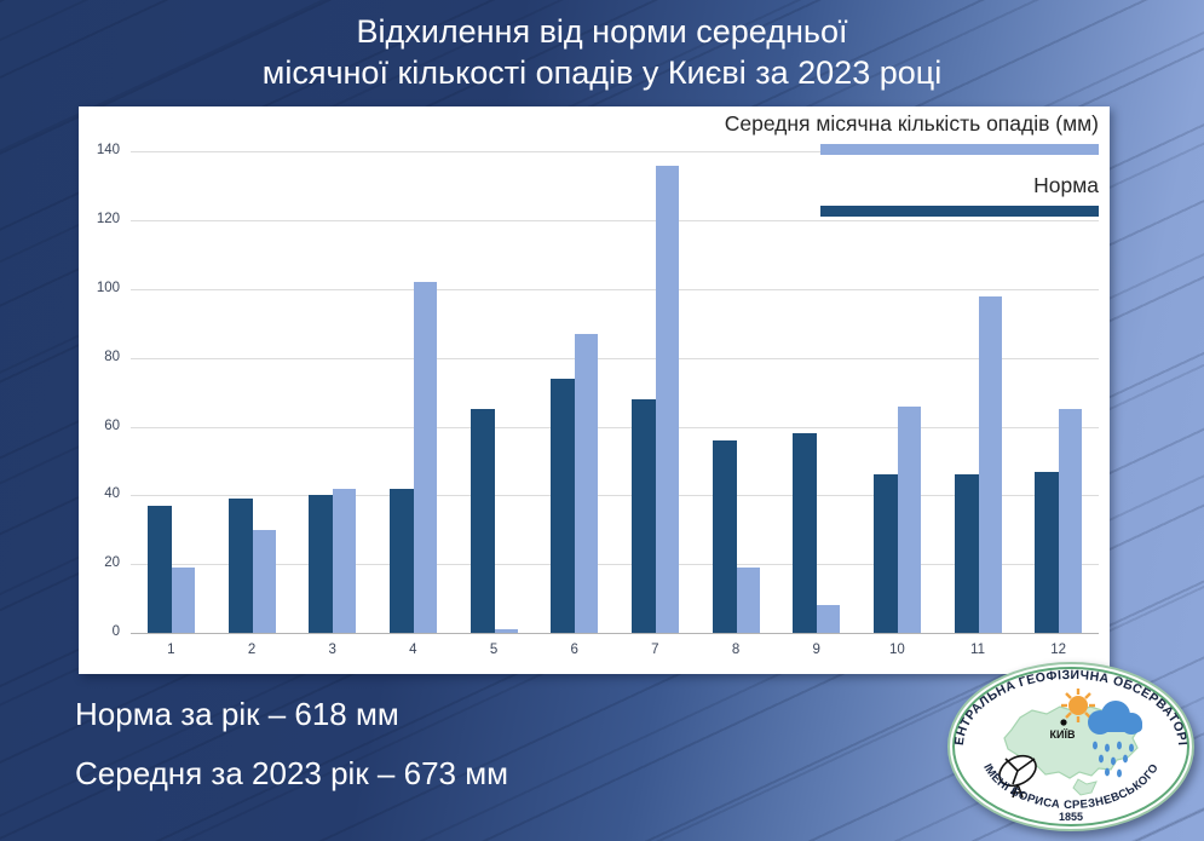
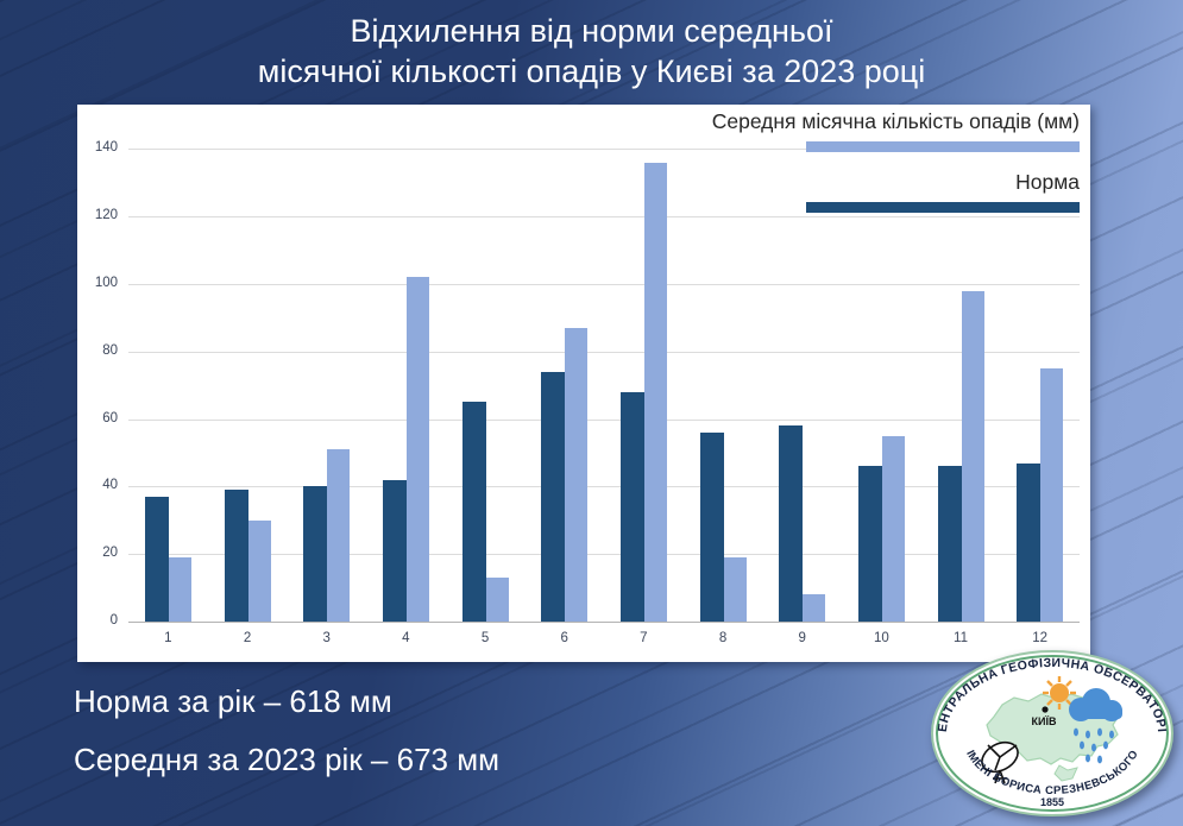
Середня місячна кількість опадів (мм)/3: 42 -> 51
Середня місячна кількість опадів (мм)/5: 1 -> 13
Середня місячна кількість опадів (мм)/10: 66 -> 55
Середня місячна кількість опадів (мм)/12: 65 -> 75
